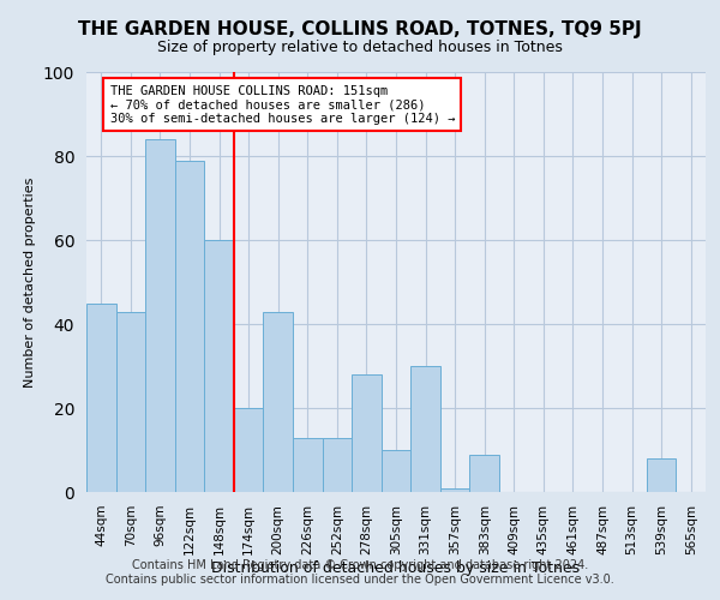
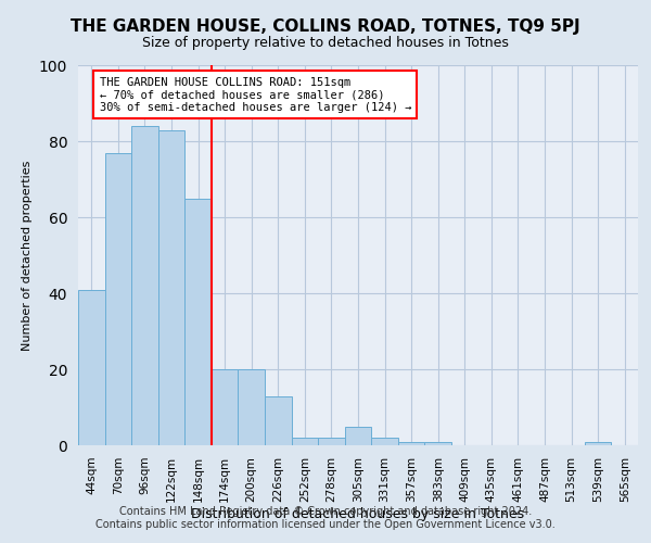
44sqm: 45 -> 41
70sqm: 43 -> 77
122sqm: 79 -> 83
148sqm: 60 -> 65
200sqm: 43 -> 20
252sqm: 13 -> 2
278sqm: 28 -> 2
305sqm: 10 -> 5
331sqm: 30 -> 2
383sqm: 9 -> 1
539sqm: 8 -> 1
